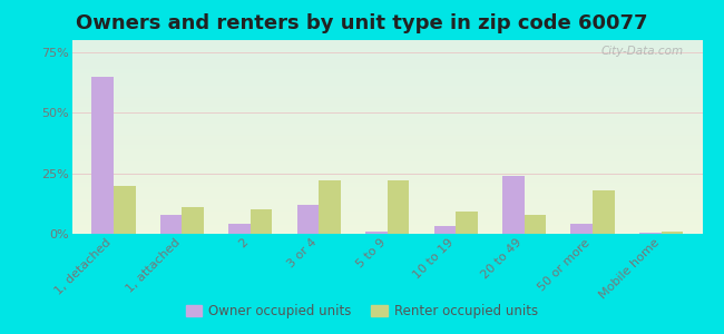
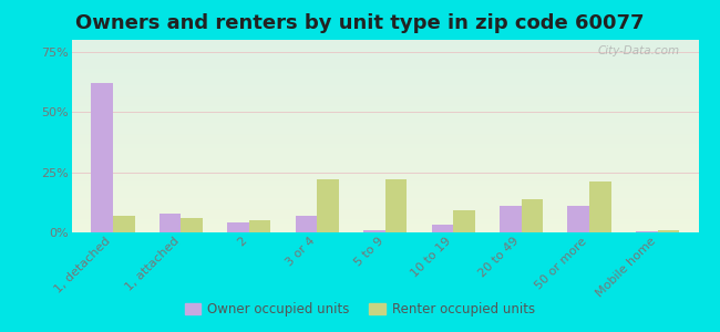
Owner occupied units/1, detached: 65.0% -> 62.0%
Renter occupied units/1, detached: 20% -> 7%
Renter occupied units/1, attached: 11% -> 6%
Renter occupied units/2: 10% -> 5%
Owner occupied units/3 or 4: 12.0% -> 7.0%
Owner occupied units/20 to 49: 24.0% -> 11.0%
Renter occupied units/20 to 49: 8% -> 14%
Owner occupied units/50 or more: 4.0% -> 11.0%
Renter occupied units/50 or more: 18% -> 21%
